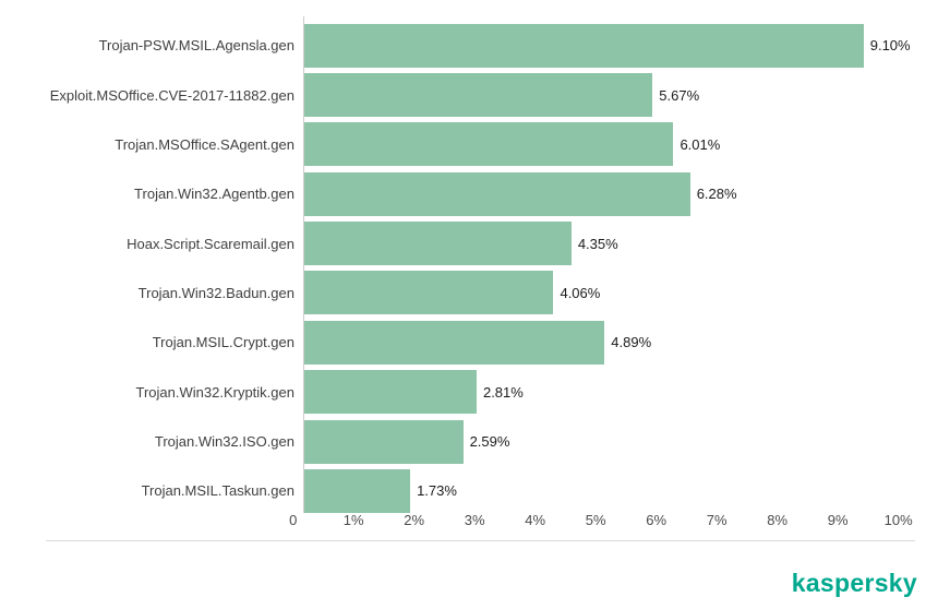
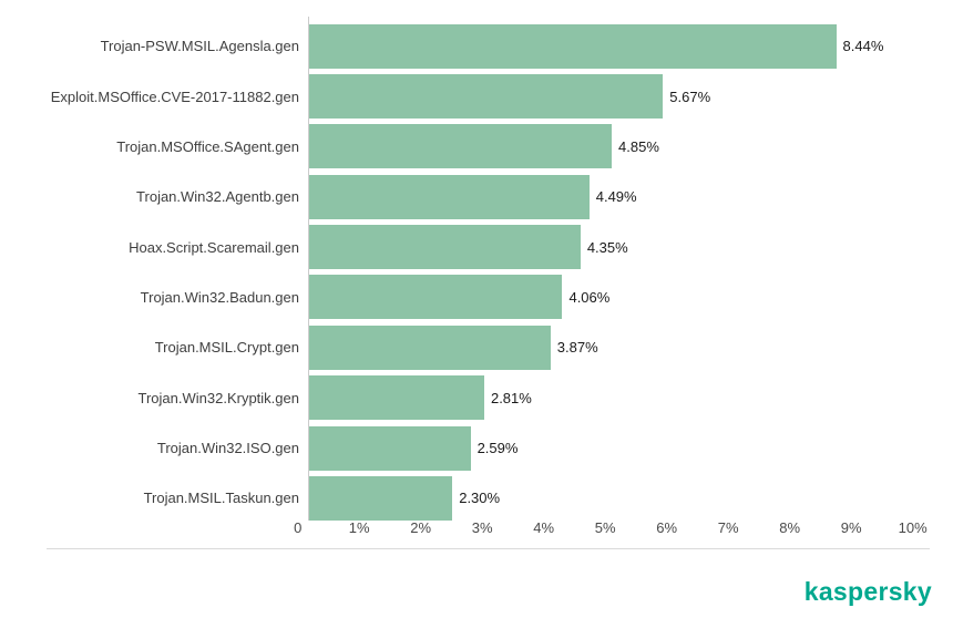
Trojan-PSW.MSIL.Agensla.gen: 9.10% -> 8.44%
Trojan.MSOffice.SAgent.gen: 6.01% -> 4.85%
Trojan.Win32.Agentb.gen: 6.28% -> 4.49%
Trojan.MSIL.Crypt.gen: 4.89% -> 3.87%
Trojan.MSIL.Taskun.gen: 1.73% -> 2.30%
